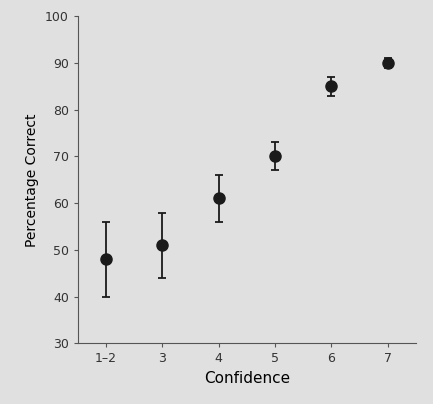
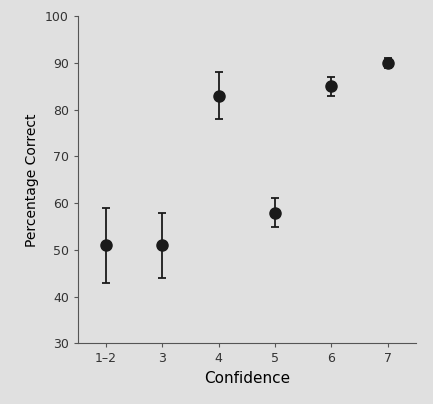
1–2: 48 -> 51
4: 61 -> 83
5: 70 -> 58
